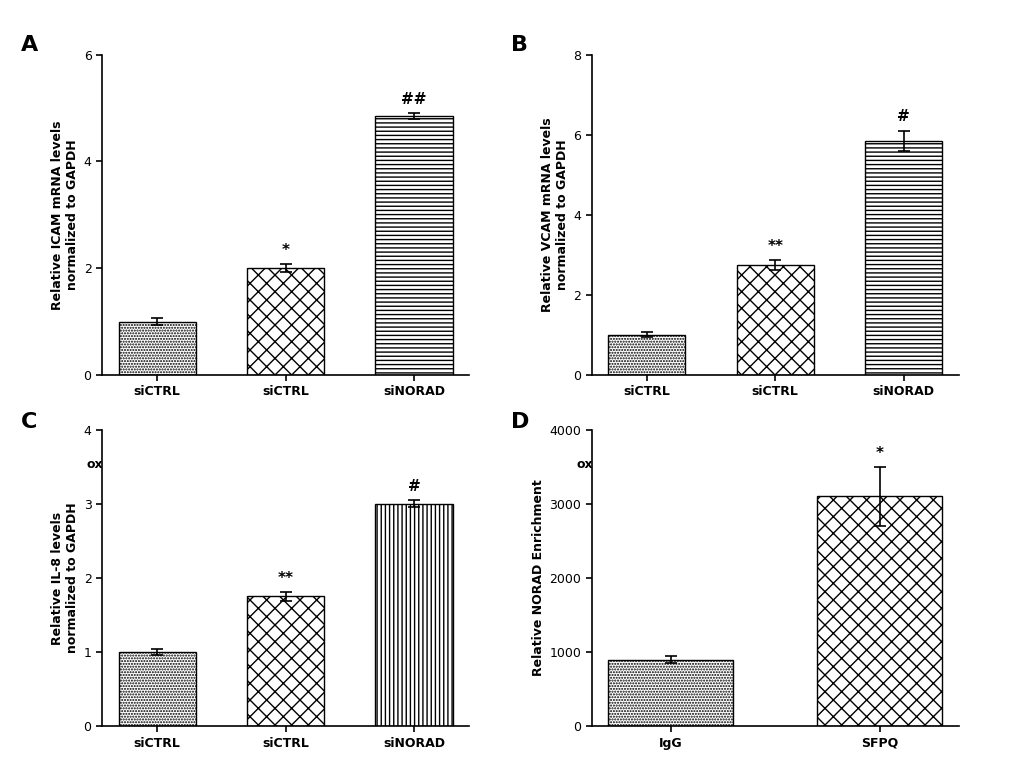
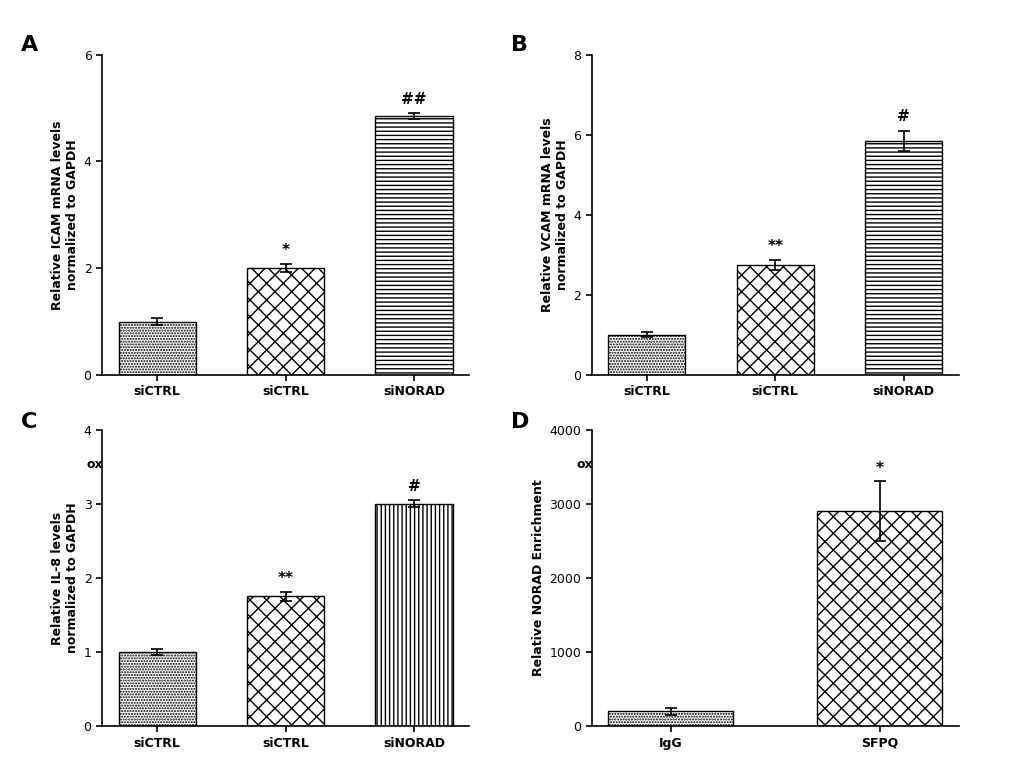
IgG: 900 -> 200
SFPQ: 3100 -> 2900
